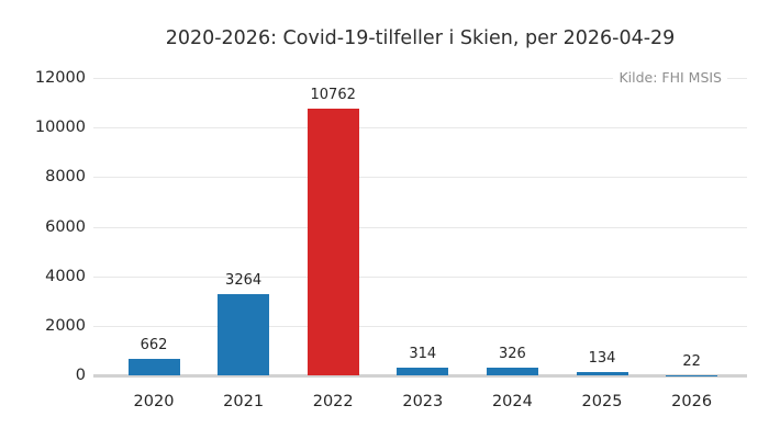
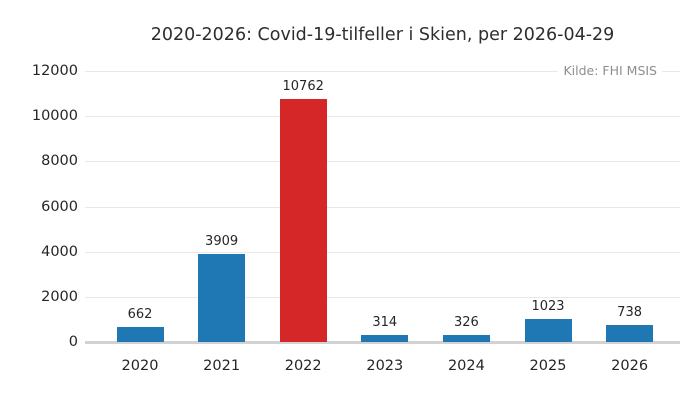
2021: 3264 -> 3909
2025: 134 -> 1023
2026: 22 -> 738
